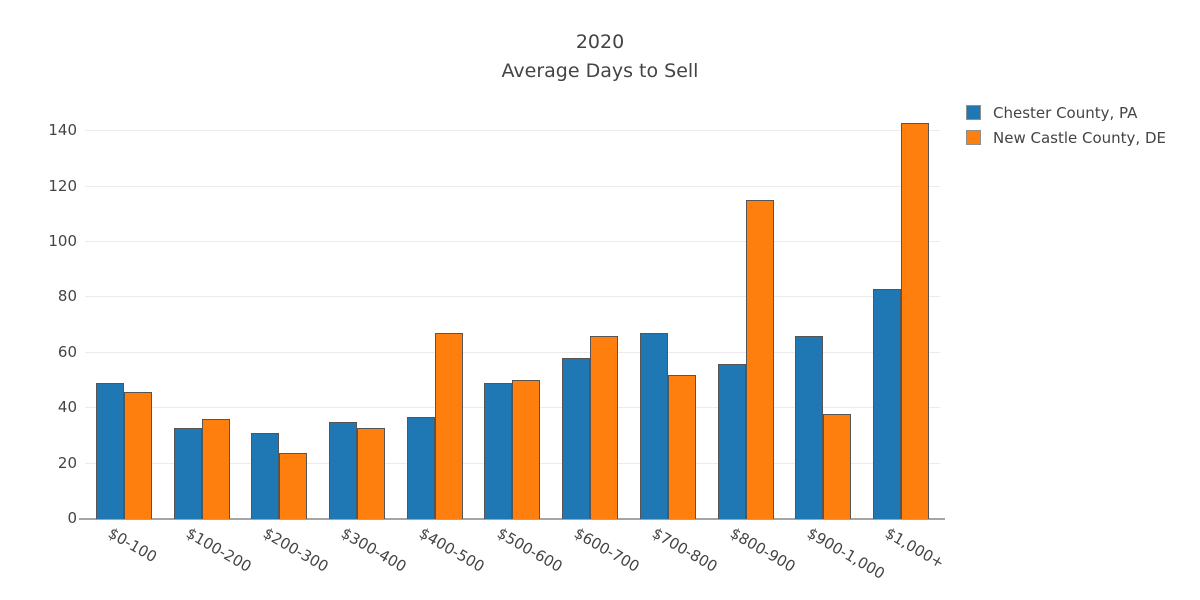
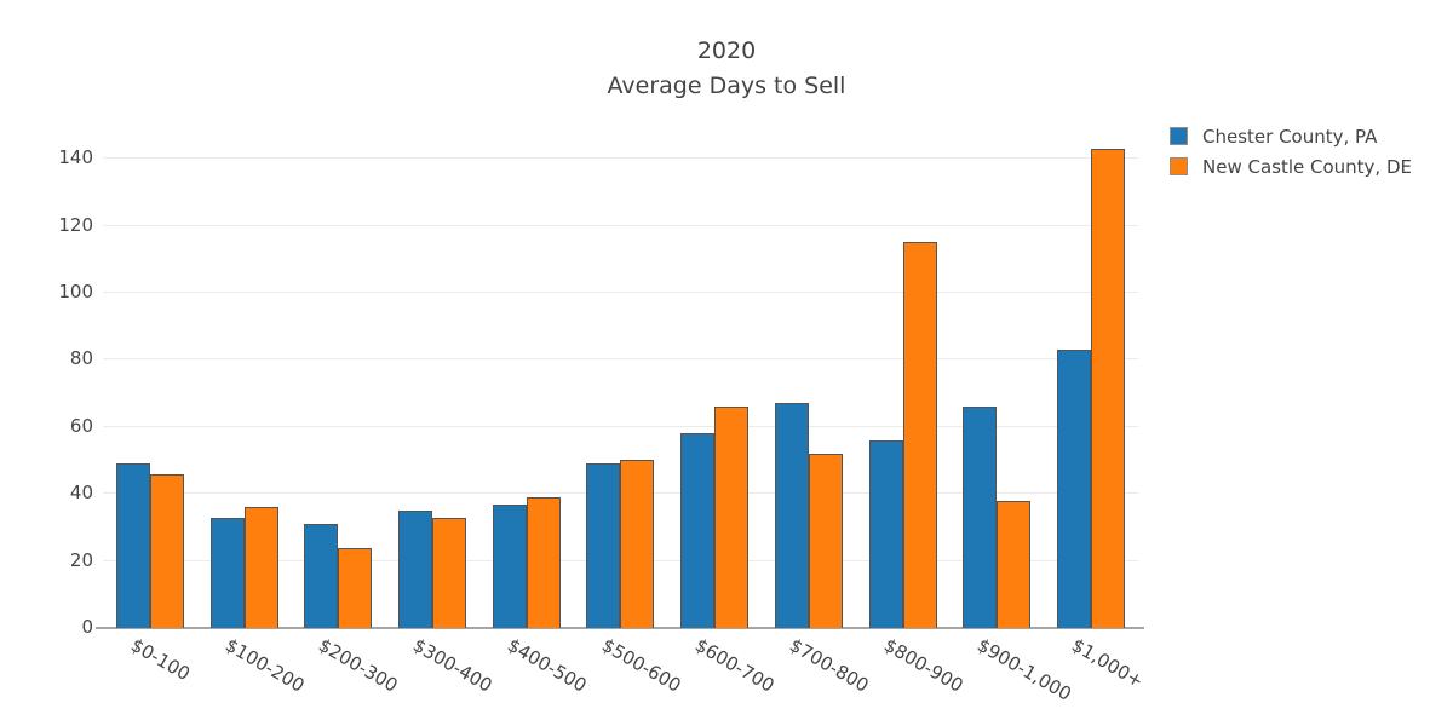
New Castle County, DE/$400-500: 67 -> 39
